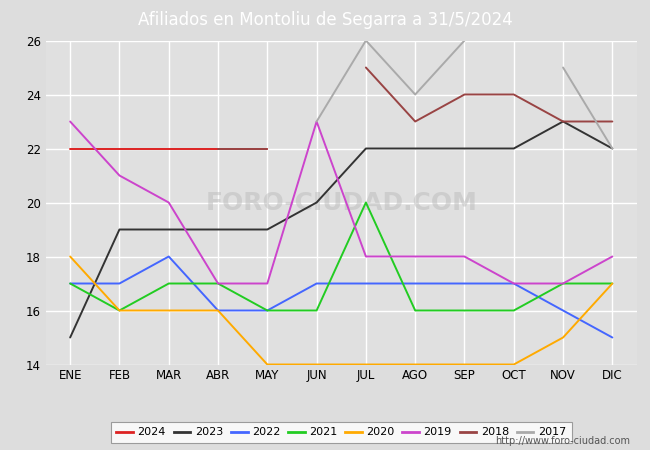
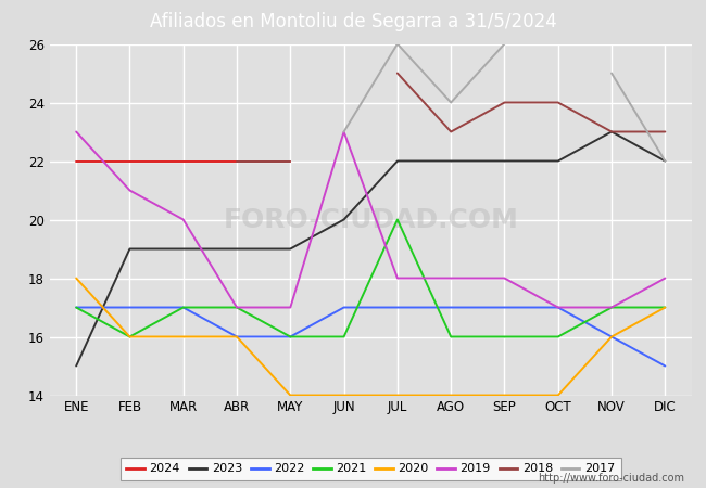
2022/MAR: 18 -> 17
2020/NOV: 15 -> 16
